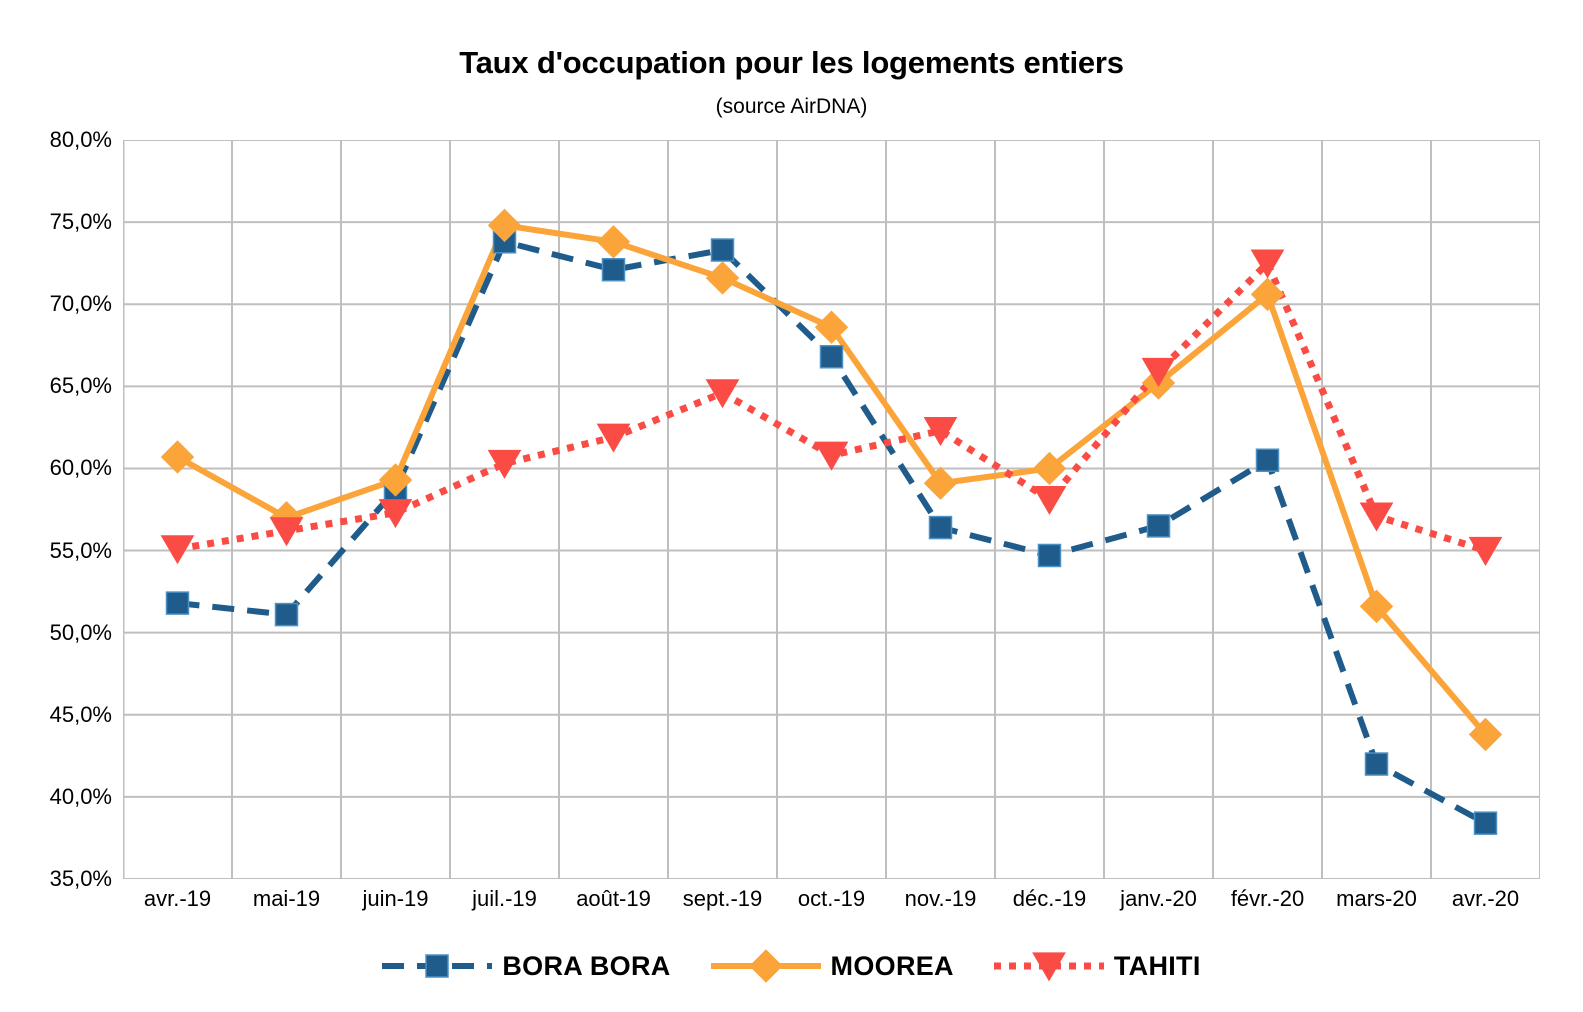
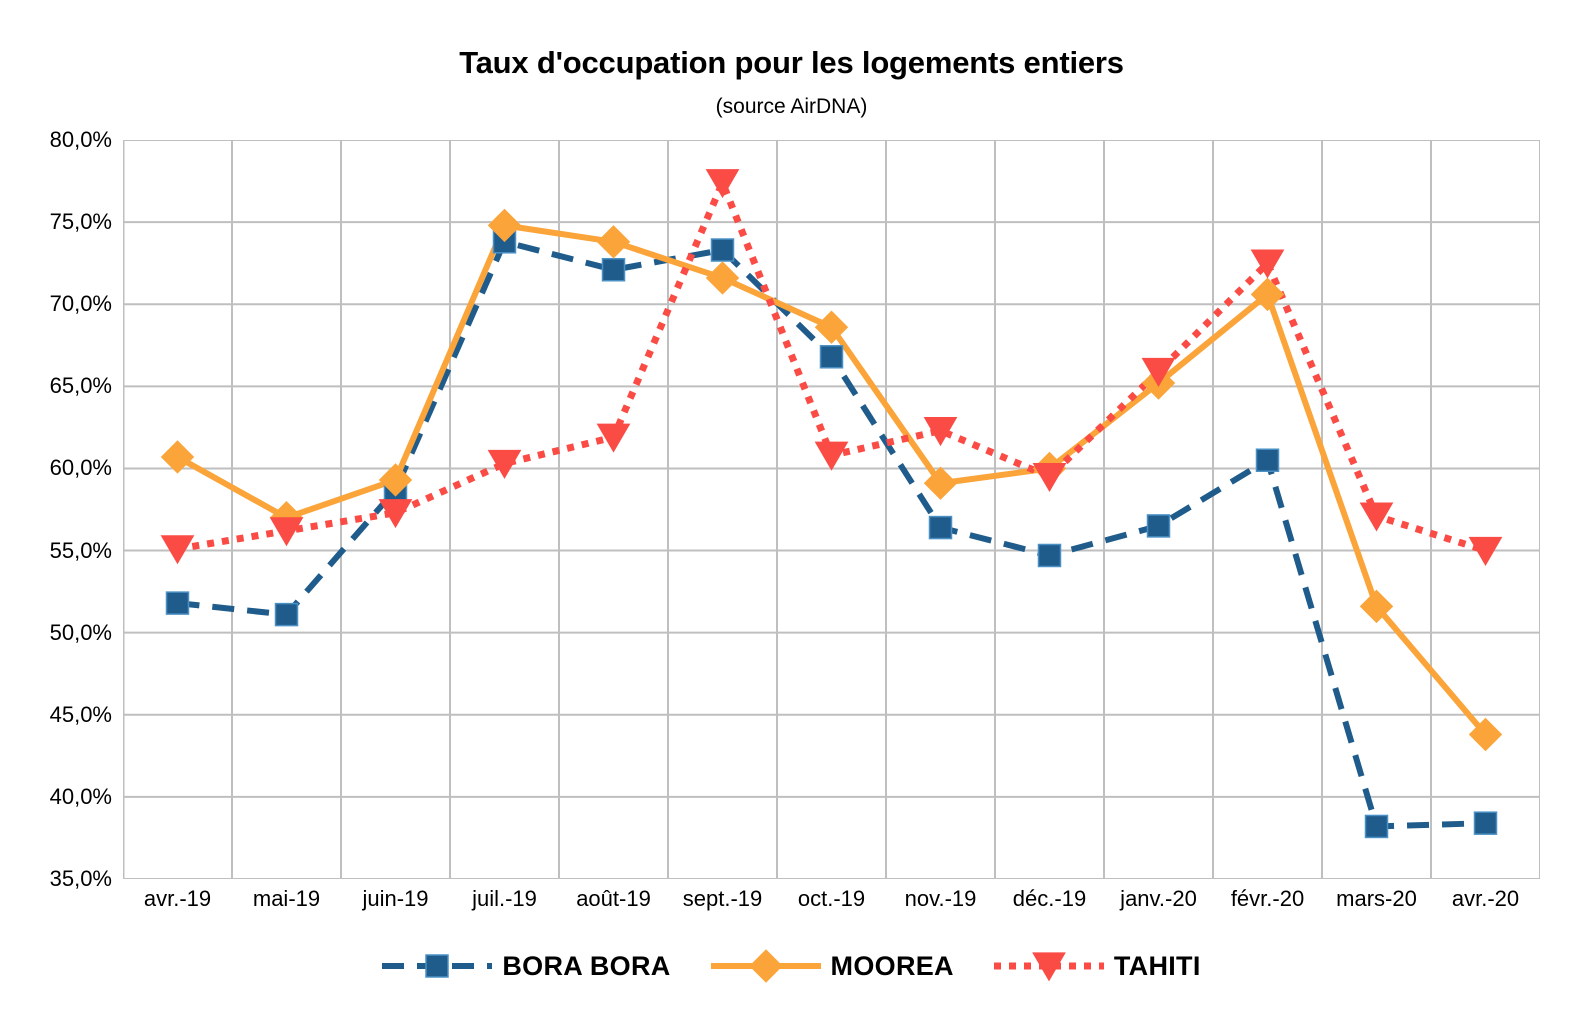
TAHITI/sept.-19: 64,6% -> 77,4%
TAHITI/déc.-19: 58,1% -> 59,5%
BORA BORA/mars-20: 42,0% -> 38,2%
